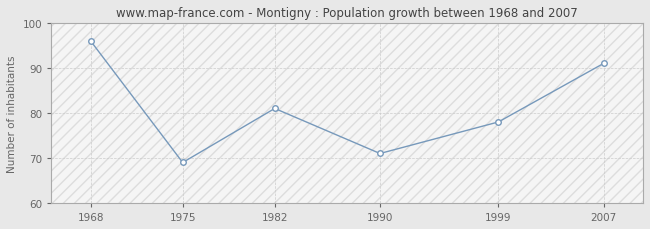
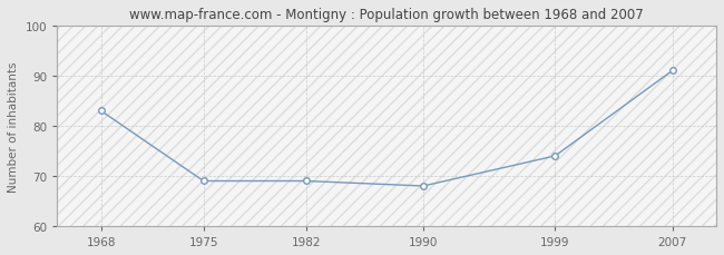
1968: 96 -> 83
1982: 81 -> 69
1990: 71 -> 68
1999: 78 -> 74
